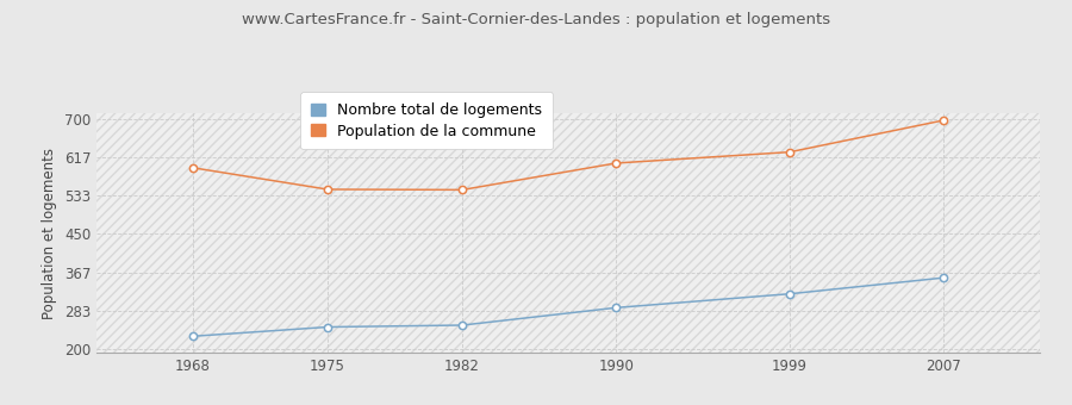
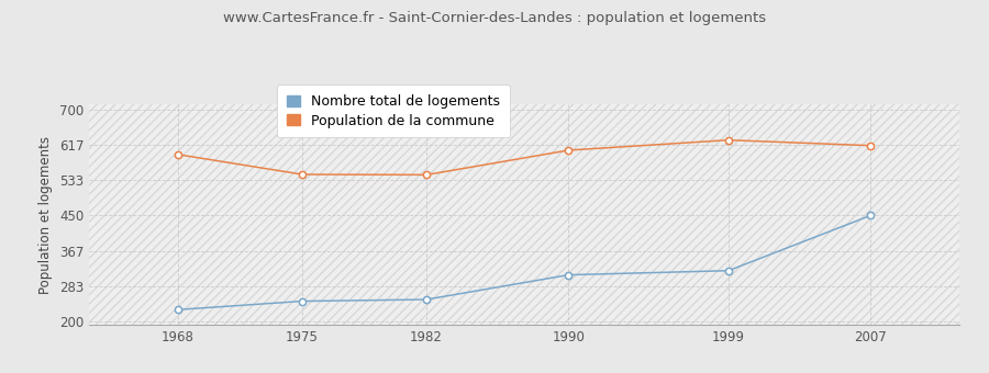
Nombre total de logements/1990: 290 -> 310
Nombre total de logements/2007: 355 -> 450
Population de la commune/2007: 697 -> 615
